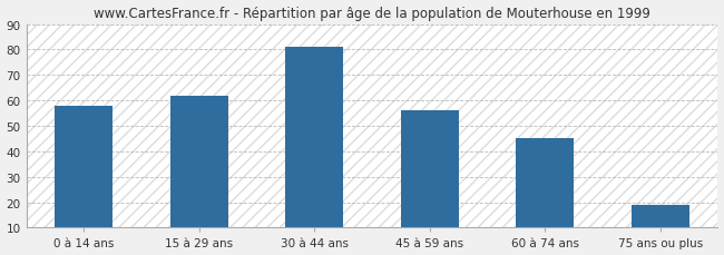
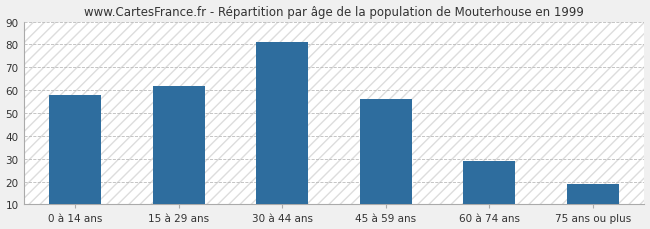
60 à 74 ans: 45 -> 29
